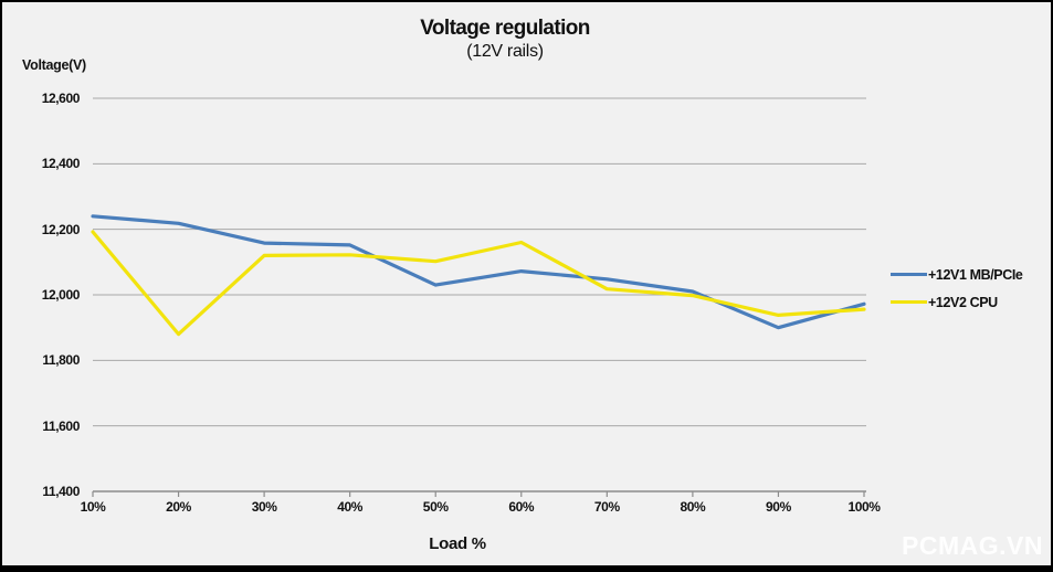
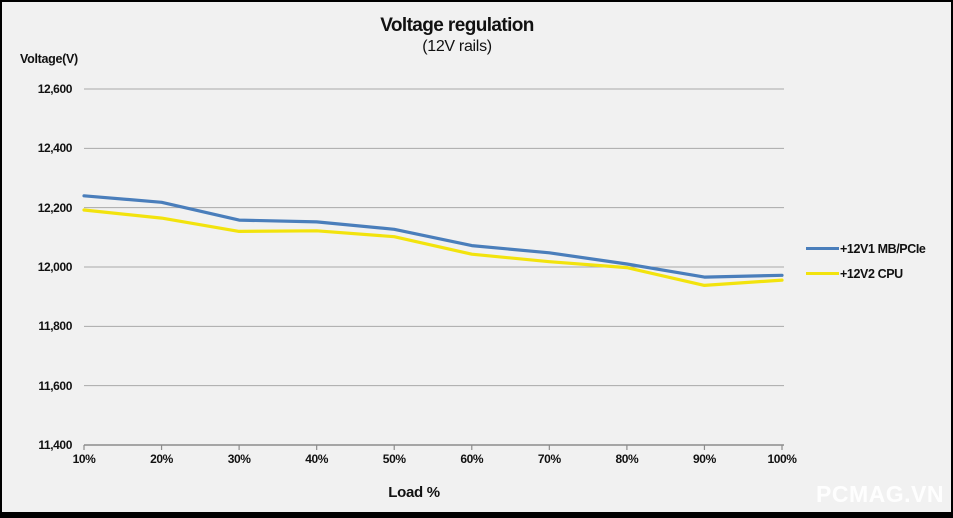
+12V2 CPU/20%: 11880 -> 12160
+12V1 MB/PCIe/50%: 12030 -> 12130
+12V2 CPU/60%: 12160 -> 12040
+12V1 MB/PCIe/90%: 11900 -> 11970
